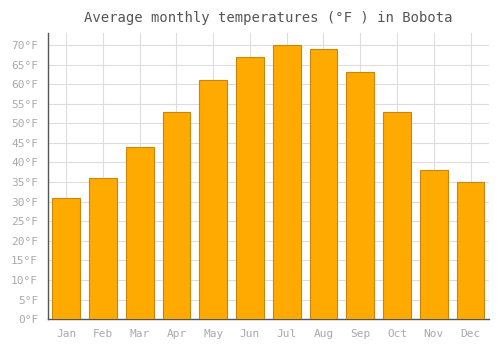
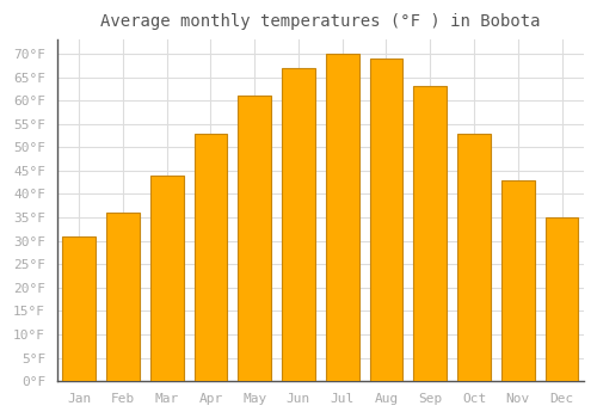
Nov: 38°F -> 43°F
